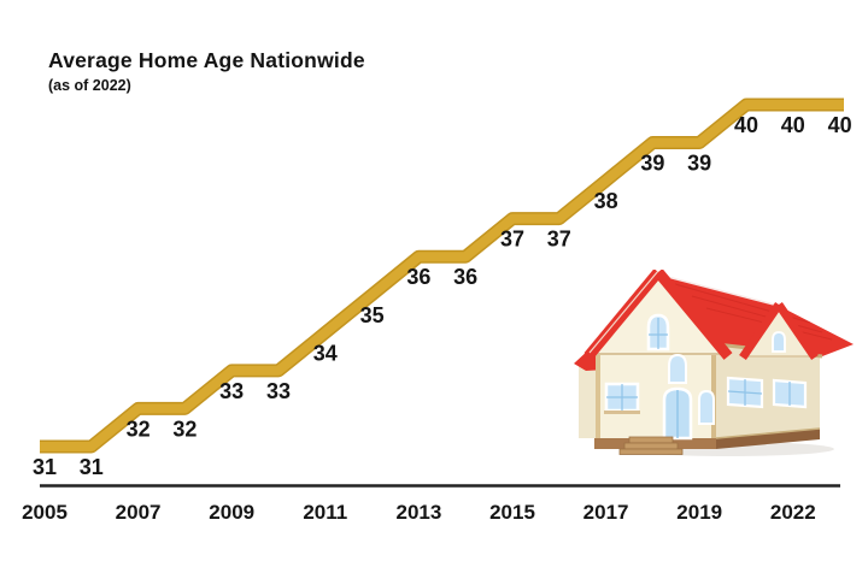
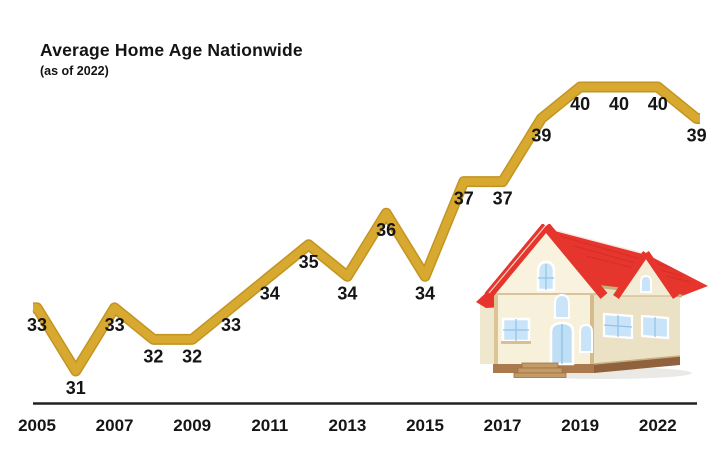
2005: 31 -> 33
2007: 32 -> 33
2009: 33 -> 32
2013: 36 -> 34
2015: 37 -> 34
2017: 38 -> 37
2019: 39 -> 40
2022: 40 -> 39
